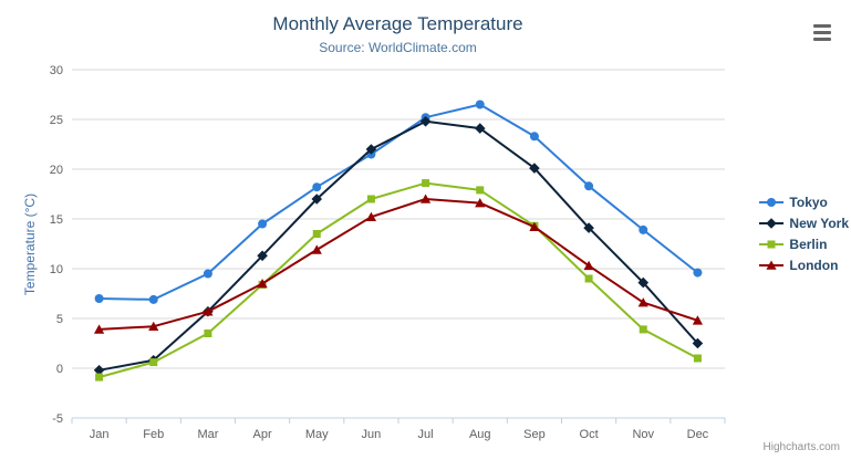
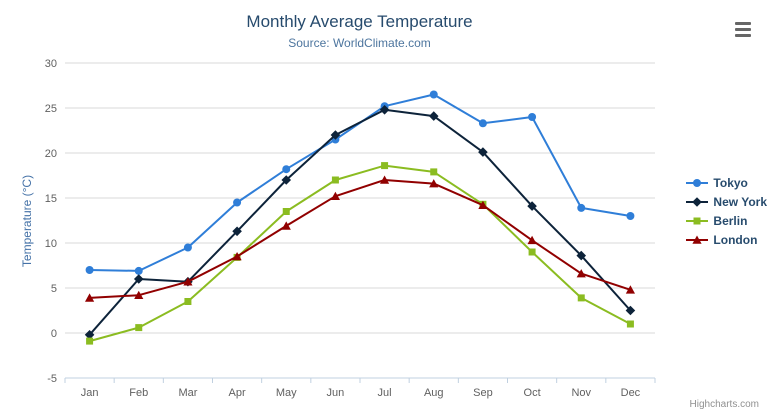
New York/Feb: 1 -> 6
Tokyo/Oct: 18 -> 24
Tokyo/Dec: 10 -> 13
